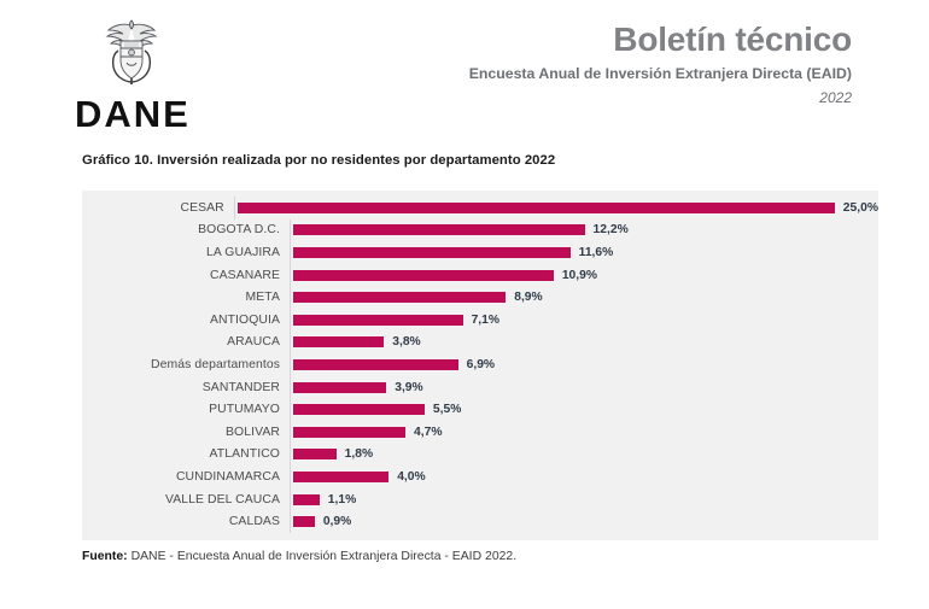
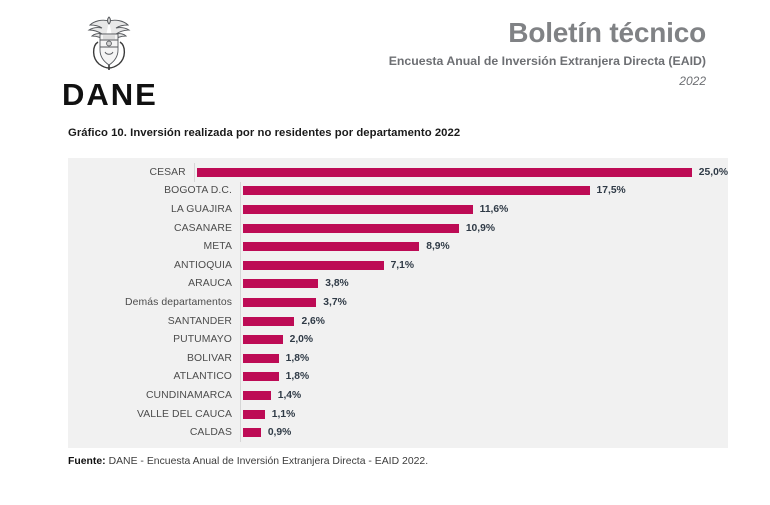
BOGOTA D.C.: 12,2% -> 17,5%
Demás departamentos: 6,9% -> 3,7%
SANTANDER: 3,9% -> 2,6%
PUTUMAYO: 5,5% -> 2,0%
BOLIVAR: 4,7% -> 1,8%
CUNDINAMARCA: 4,0% -> 1,4%
